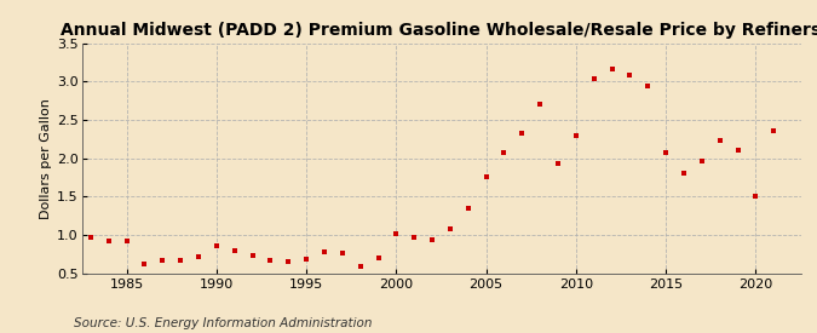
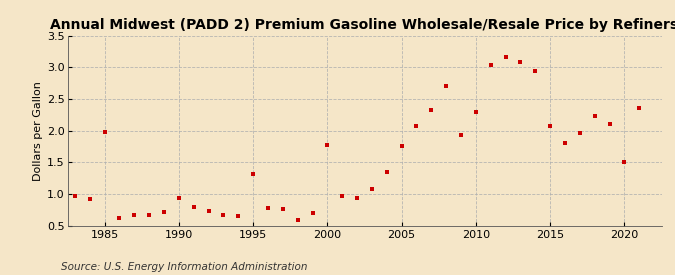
1985: 0.92 -> 1.98
1990: 0.85 -> 0.94
1995: 0.68 -> 1.32
2000: 1.02 -> 1.78
